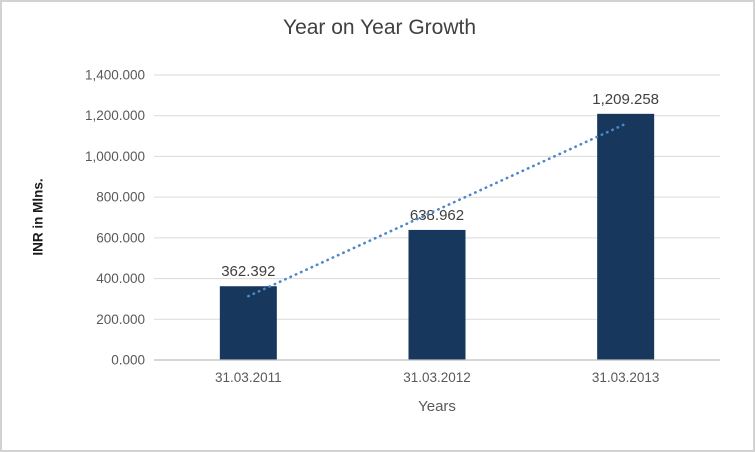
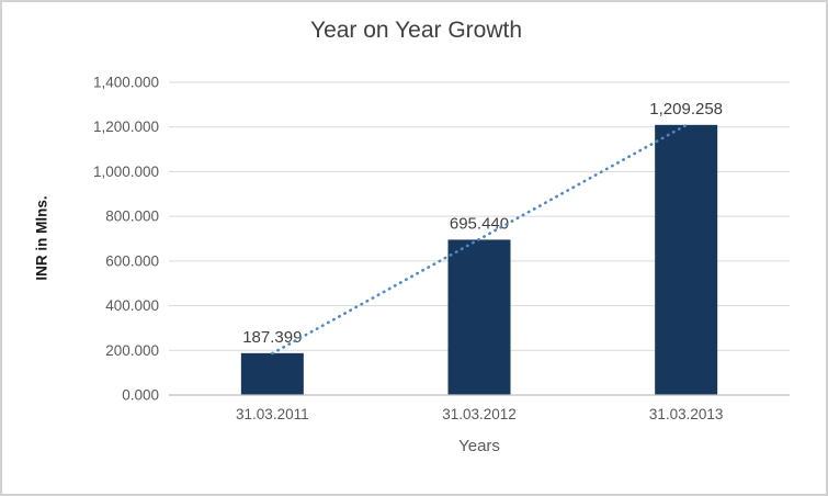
31.03.2011: 362.392 -> 187.399
31.03.2012: 638.962 -> 695.440
